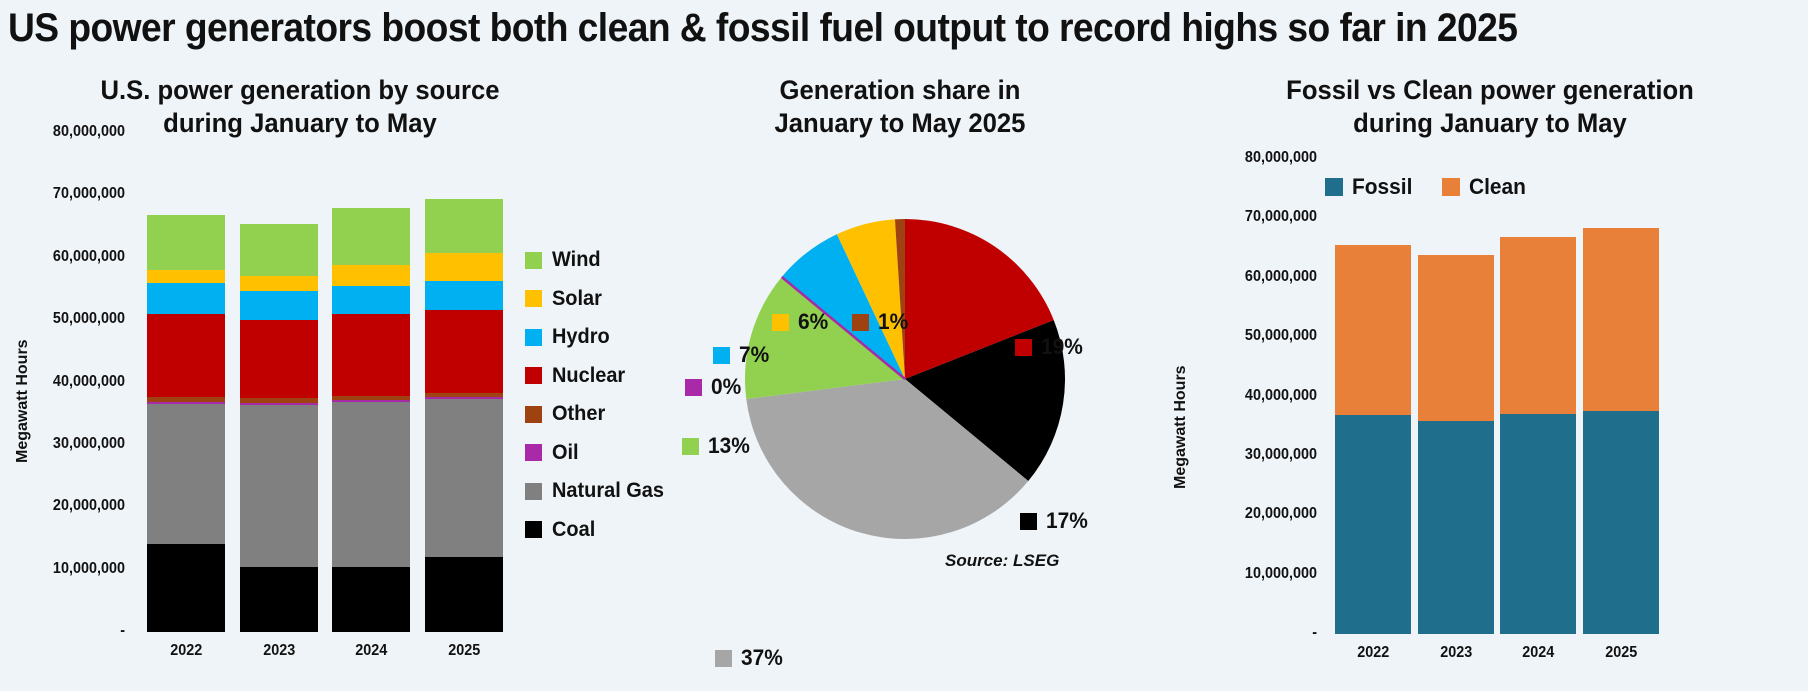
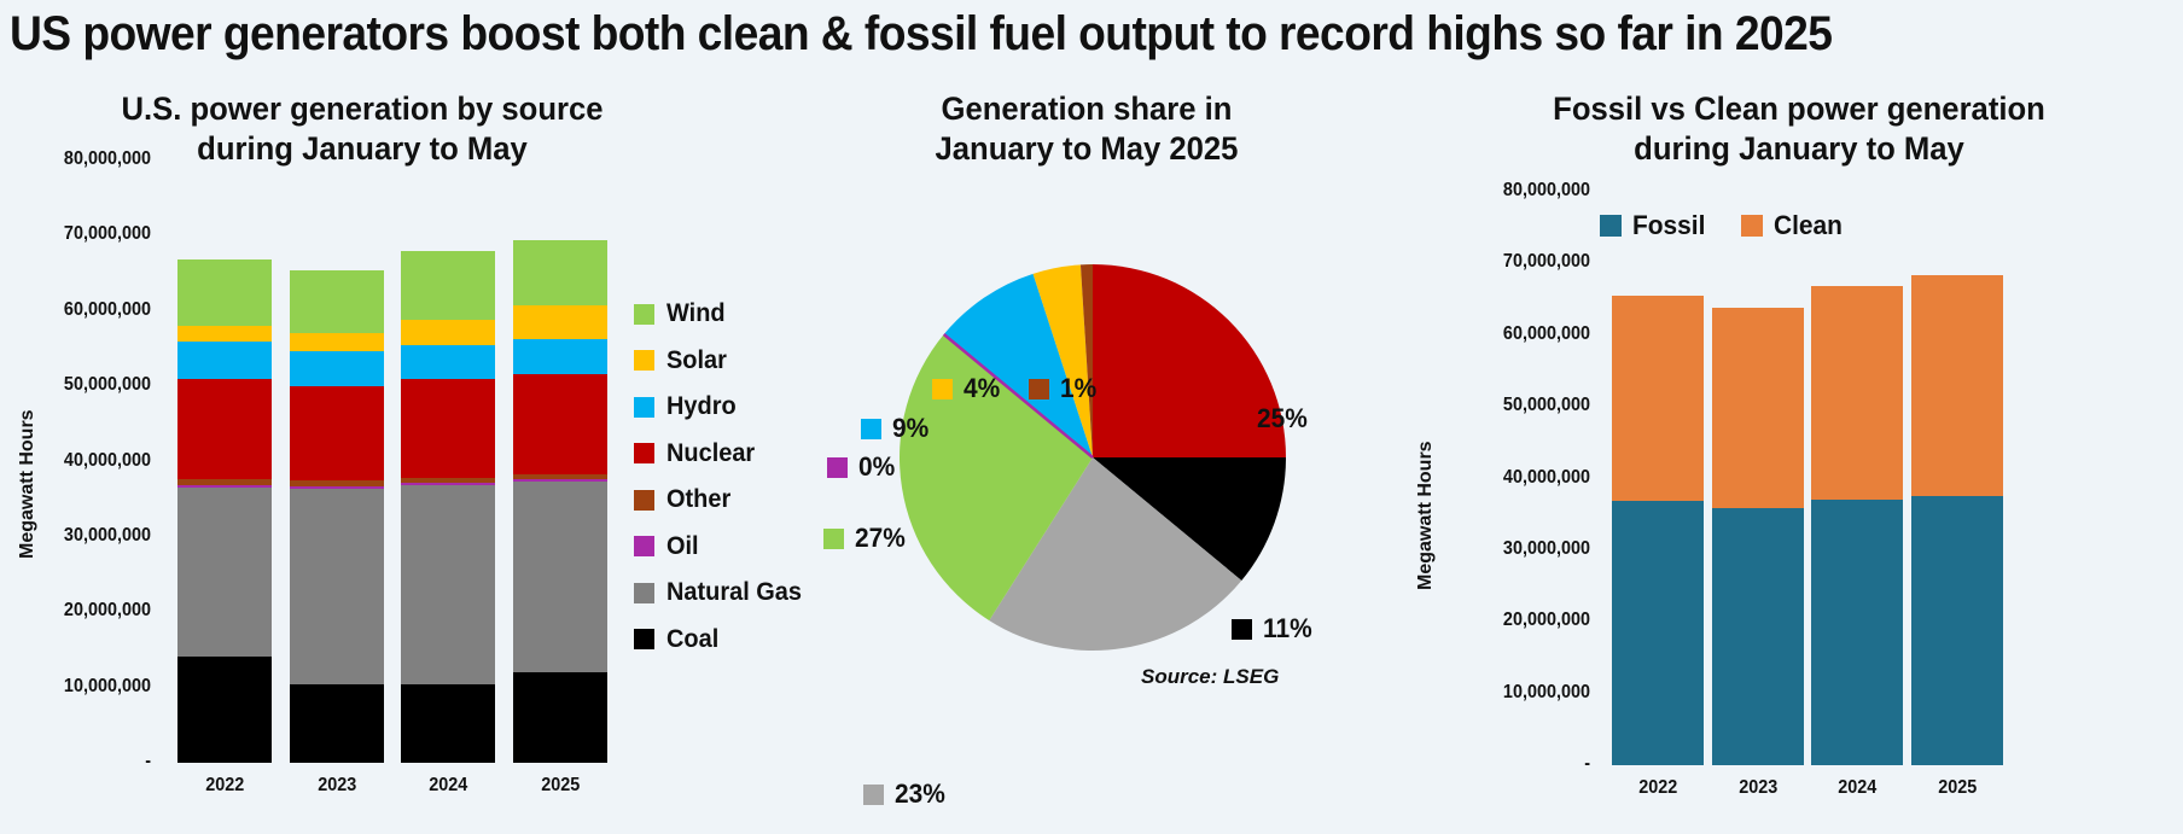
Generation share in January to May 2025/Nuclear: 19% -> 25%
Generation share in January to May 2025/Coal: 17% -> 11%
Generation share in January to May 2025/Natural Gas: 37% -> 23%
Generation share in January to May 2025/Wind: 13% -> 27%
Generation share in January to May 2025/Hydro: 7% -> 9%
Generation share in January to May 2025/Solar: 6% -> 4%
